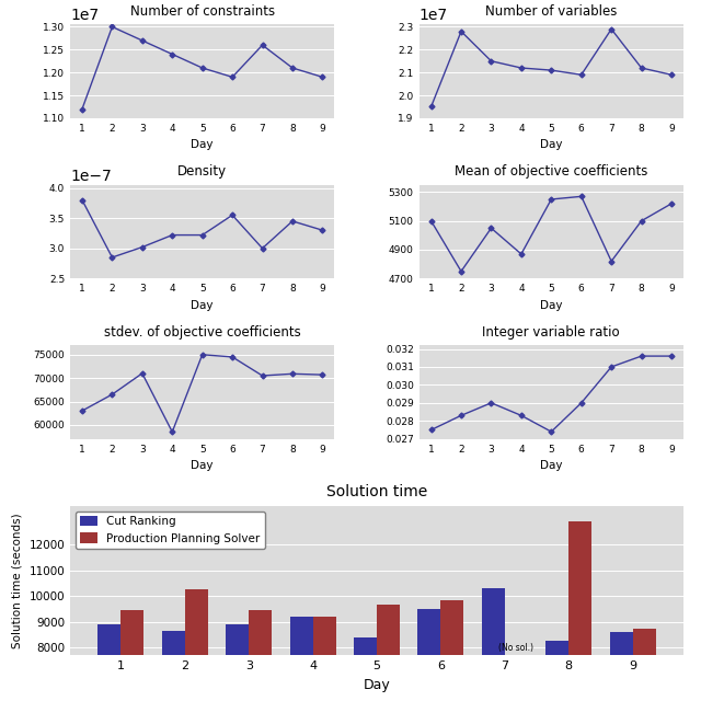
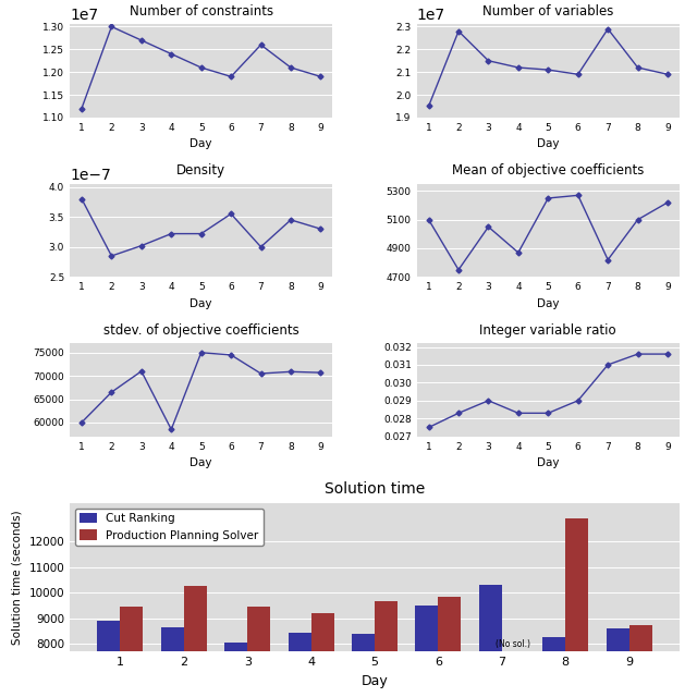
stdev. of objective coefficients/1: 63000 -> 60000
Integer variable ratio/5: 0.0274 -> 0.0283
Solution time/Cut Ranking/3: 8900 -> 8050
Solution time/Cut Ranking/4: 9200 -> 8450
